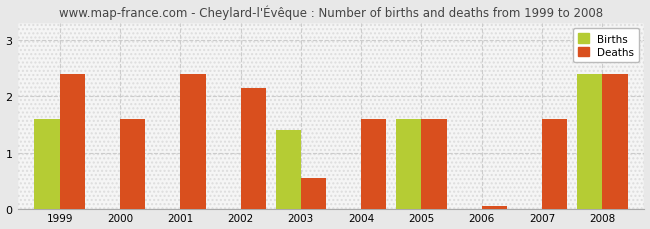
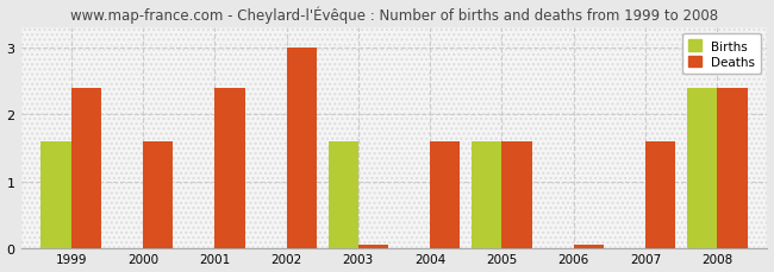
Deaths/2002: 2.14 -> 3.00
Births/2003: 1.4 -> 1.6
Deaths/2003: 0.56 -> 0.05
